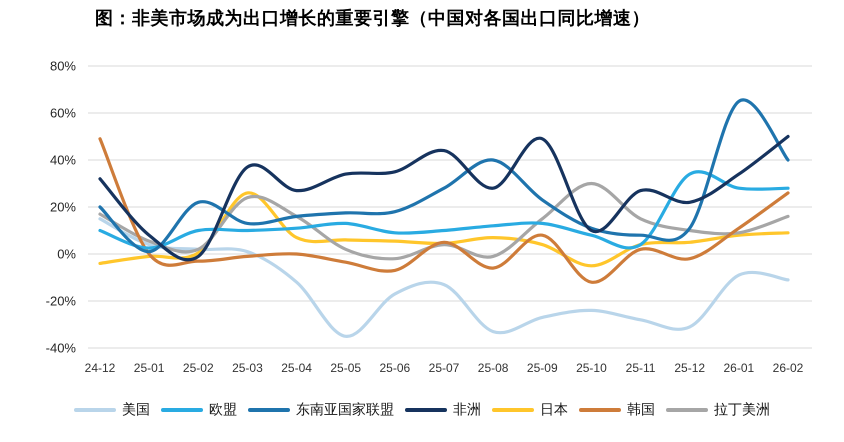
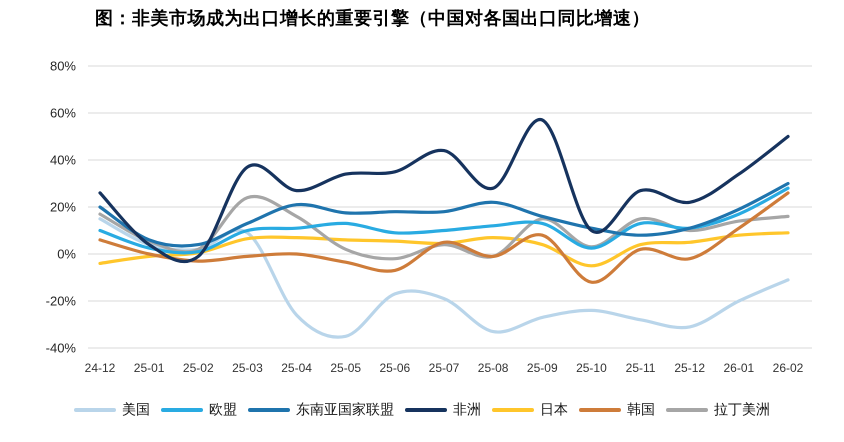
非洲/24-12: 32% -> 26%
韩国/24-12: 49% -> 6%
东南亚国家联盟/25-01: 1% -> 6%
非洲/25-01: 8% -> 4%
欧盟/25-02: 10% -> 1%
东南亚国家联盟/25-02: 22% -> 4%
美国/25-03: 1% -> 9%
日本/25-03: 26% -> 6%
美国/25-04: -12% -> -26%
东南亚国家联盟/25-04: 16% -> 21%
美国/25-07: -13% -> -19%
东南亚国家联盟/25-07: 28% -> 18%
东南亚国家联盟/25-08: 40% -> 22%
韩国/25-08: -6% -> -1%
东南亚国家联盟/25-09: 23% -> 16%
非洲/25-09: 49% -> 57%
欧盟/25-10: 8% -> 2%
拉丁美洲/25-10: 30% -> 3%
欧盟/25-11: 4% -> 13%
欧盟/25-12: 34% -> 11%
美国/26-01: -9% -> -20%
欧盟/26-01: 28% -> 17%
东南亚国家联盟/26-01: 65% -> 19%
拉丁美洲/26-01: 9% -> 14%
东南亚国家联盟/26-02: 40% -> 30%
